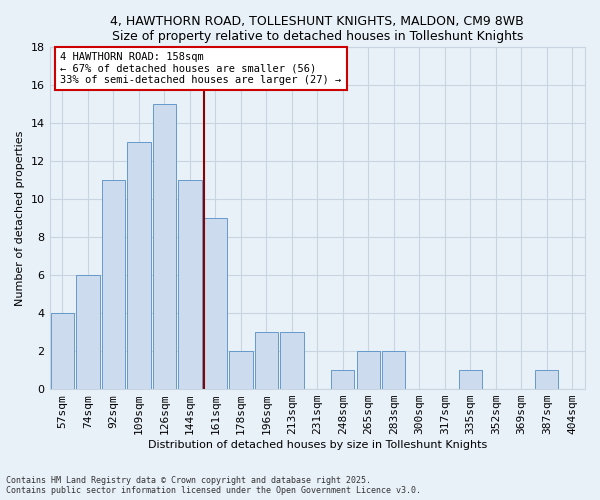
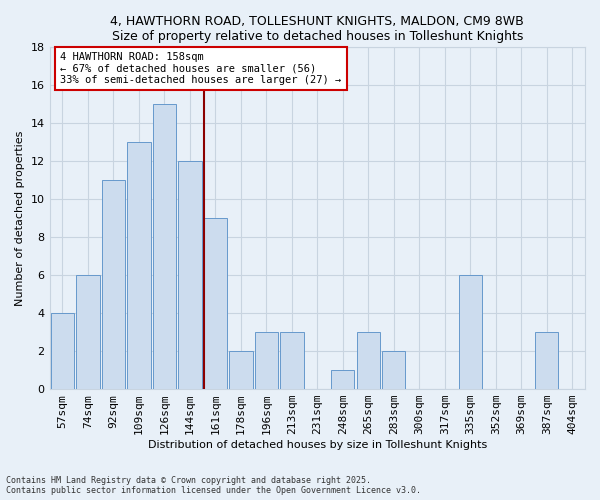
144sqm: 11 -> 12
265sqm: 2 -> 3
335sqm: 1 -> 6
387sqm: 1 -> 3
